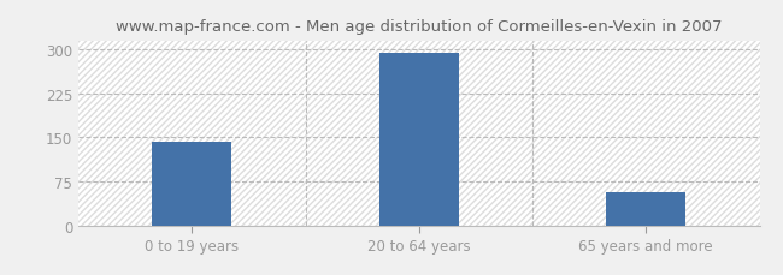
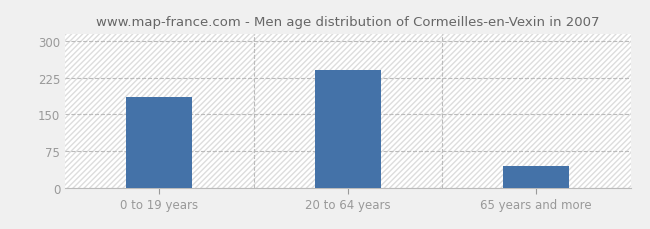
0 to 19 years: 143 -> 185
20 to 64 years: 293 -> 240
65 years and more: 57 -> 45
